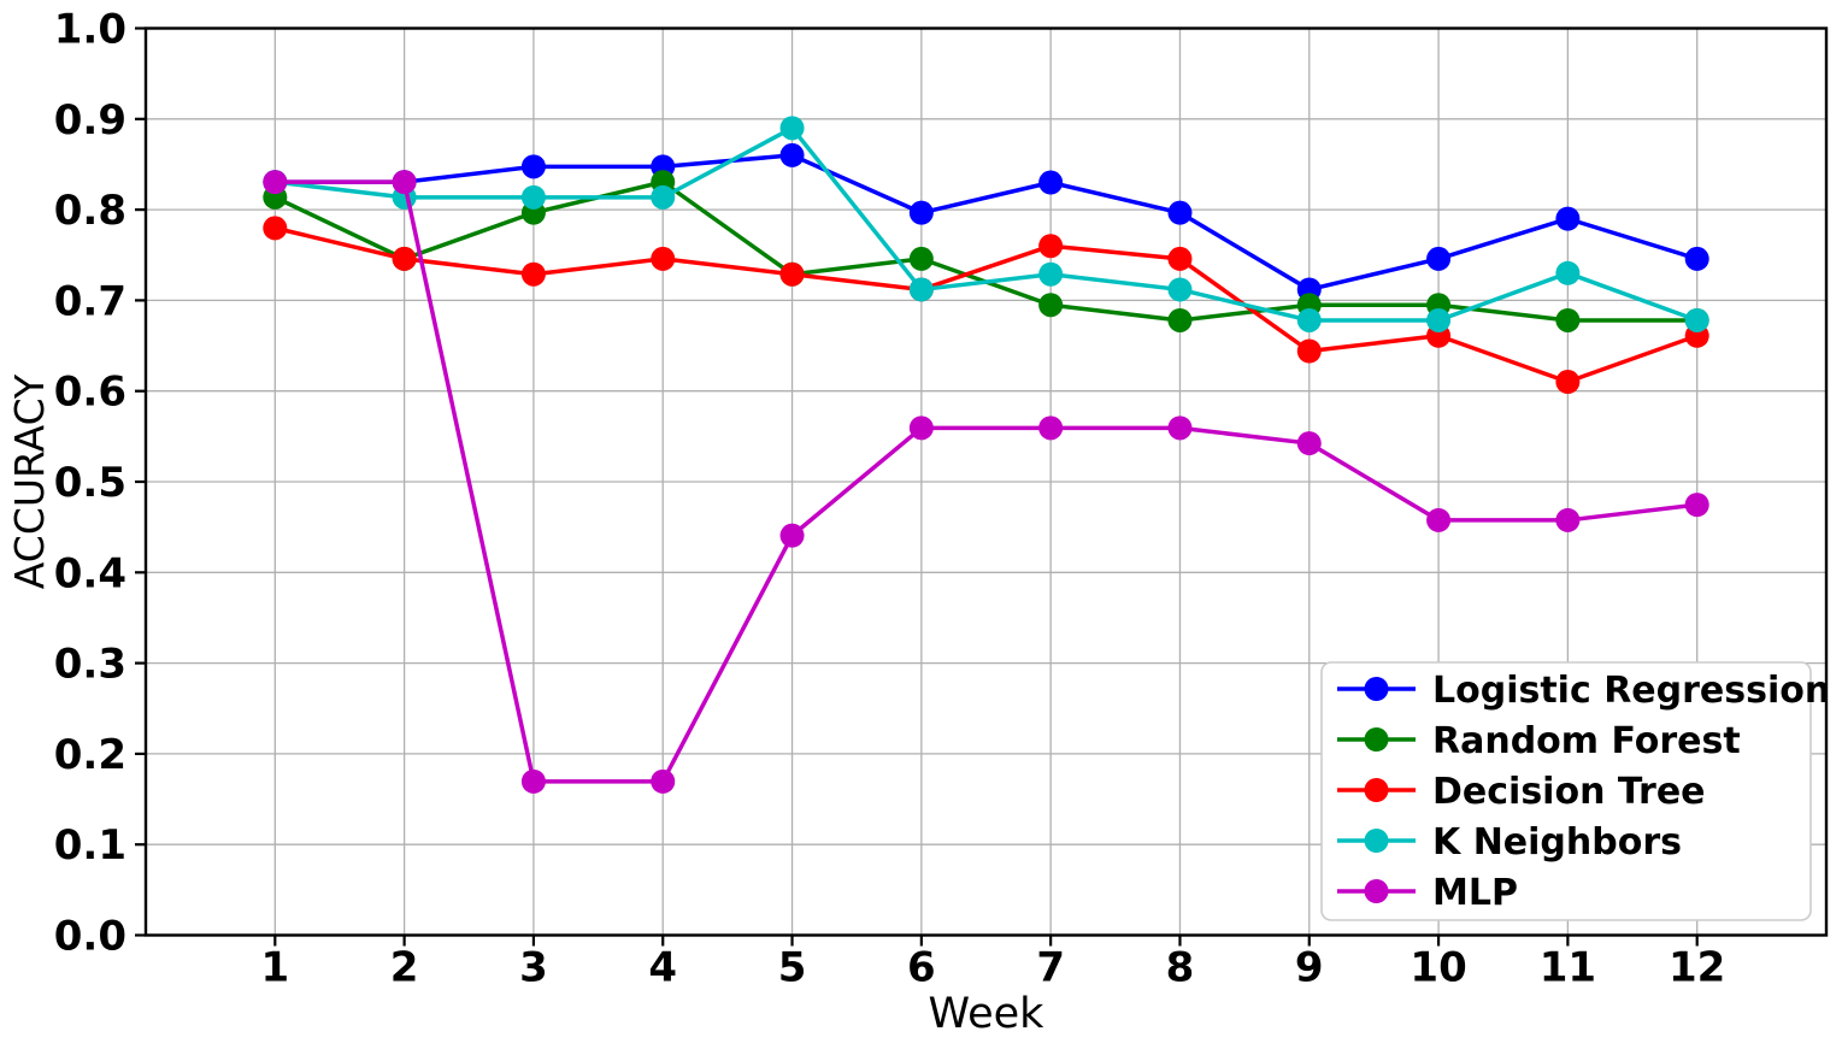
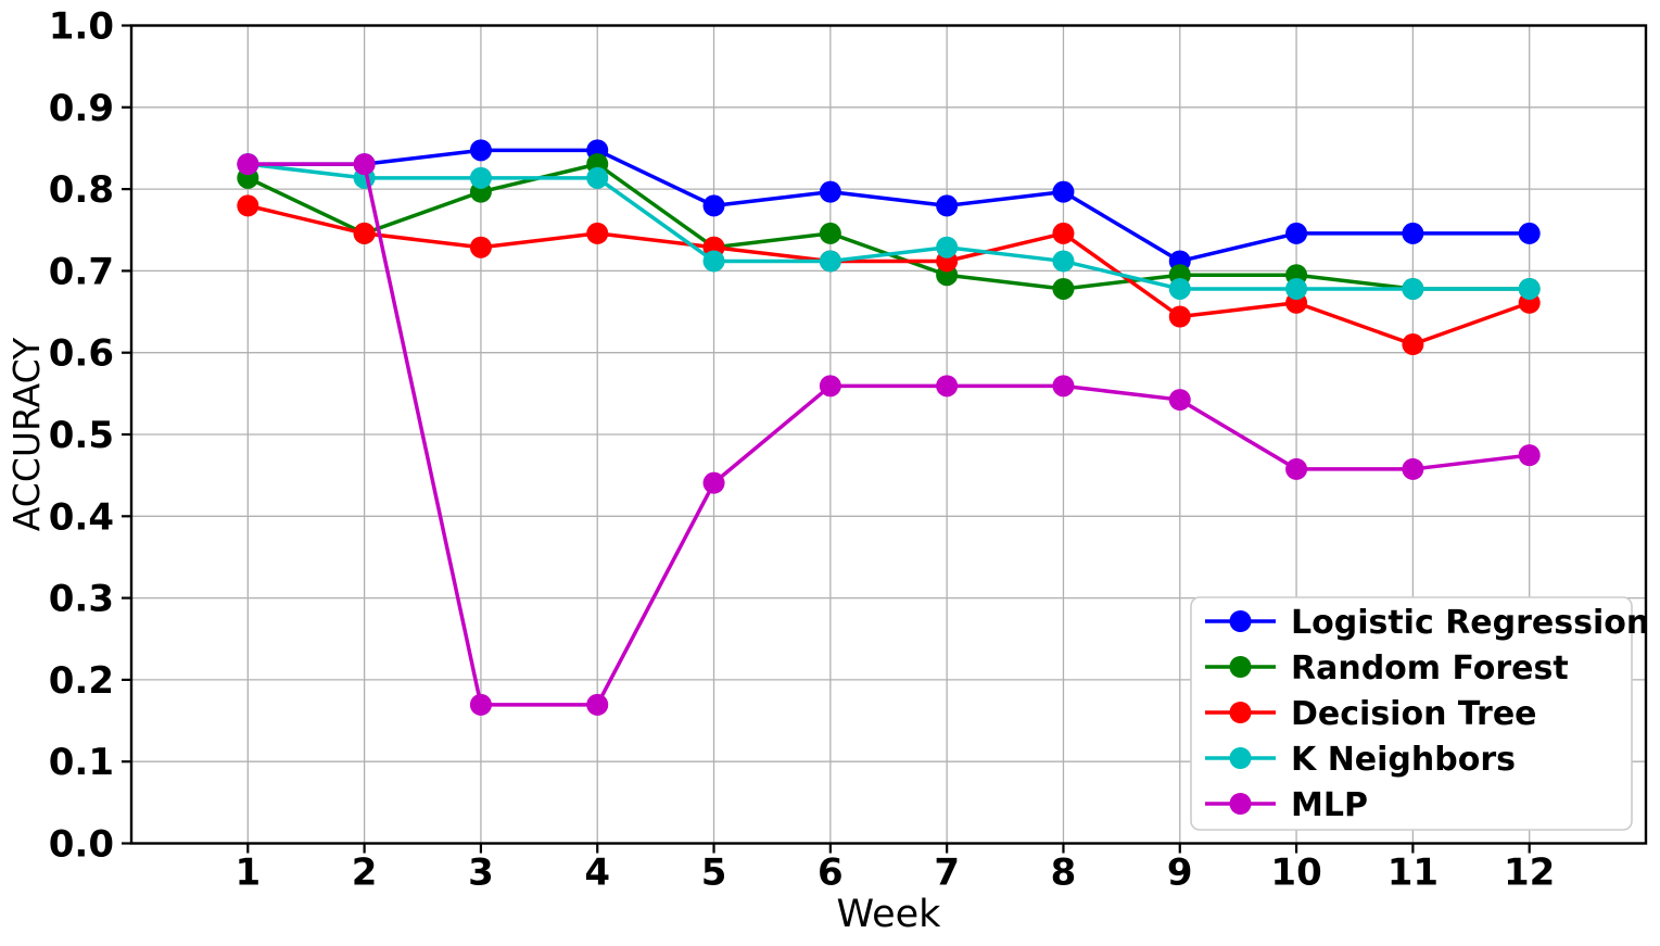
Logistic Regression/5: 0.86 -> 0.78
K Neighbors/5: 0.89 -> 0.71
Logistic Regression/7: 0.83 -> 0.78
Decision Tree/7: 0.76 -> 0.71
Logistic Regression/11: 0.79 -> 0.75
K Neighbors/11: 0.73 -> 0.68
